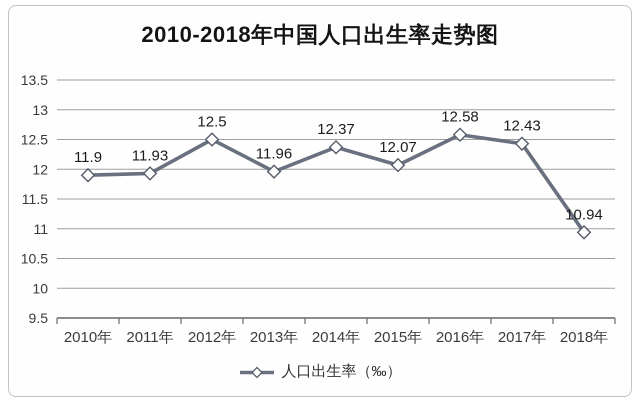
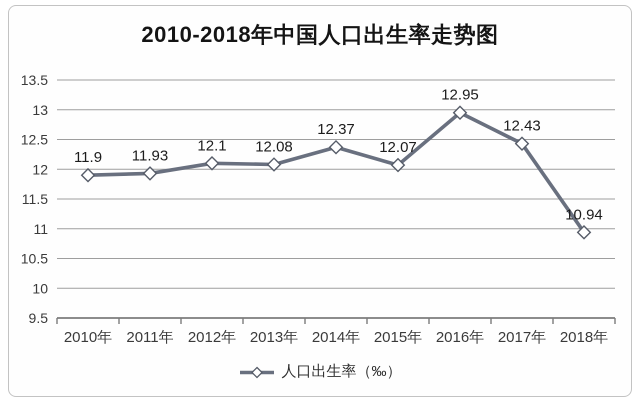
2012年: 12.5 -> 12.1
2013年: 11.96 -> 12.08
2016年: 12.58 -> 12.95
